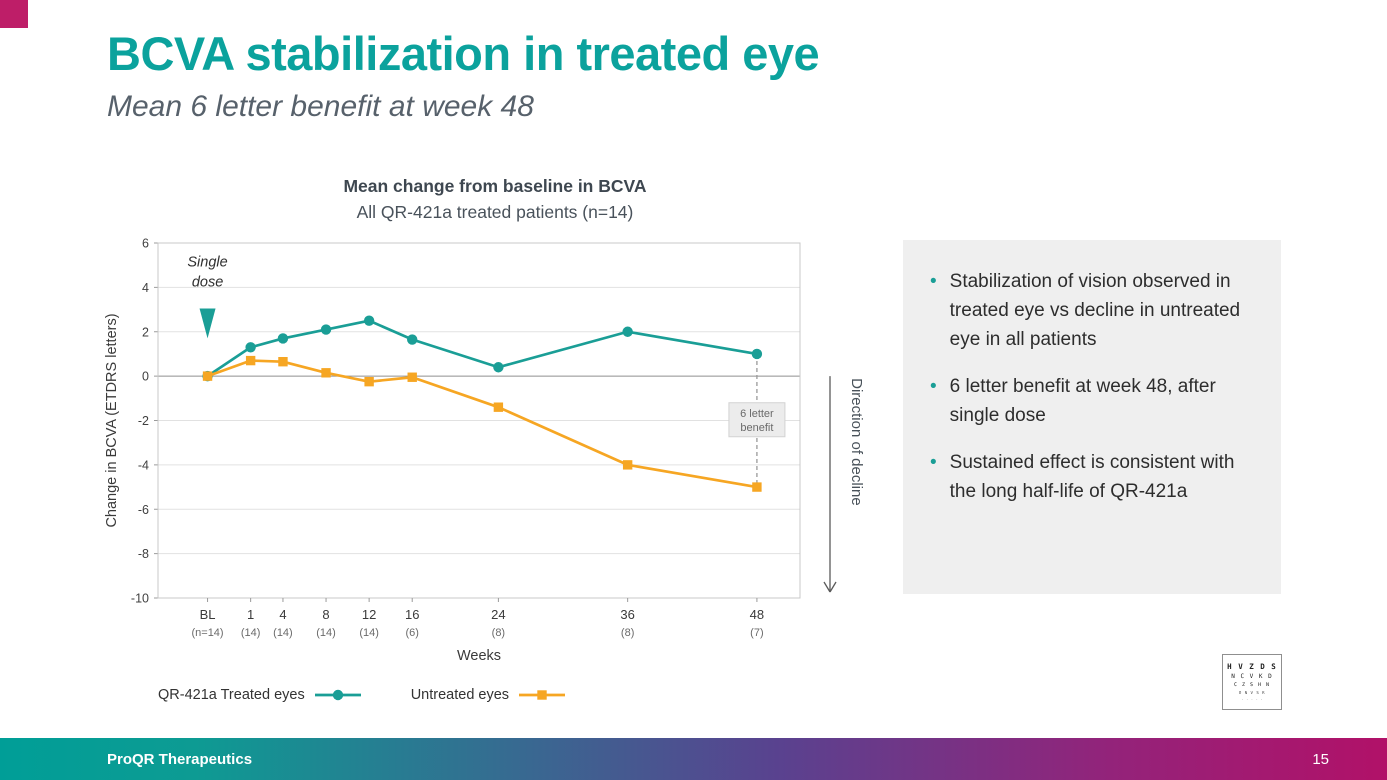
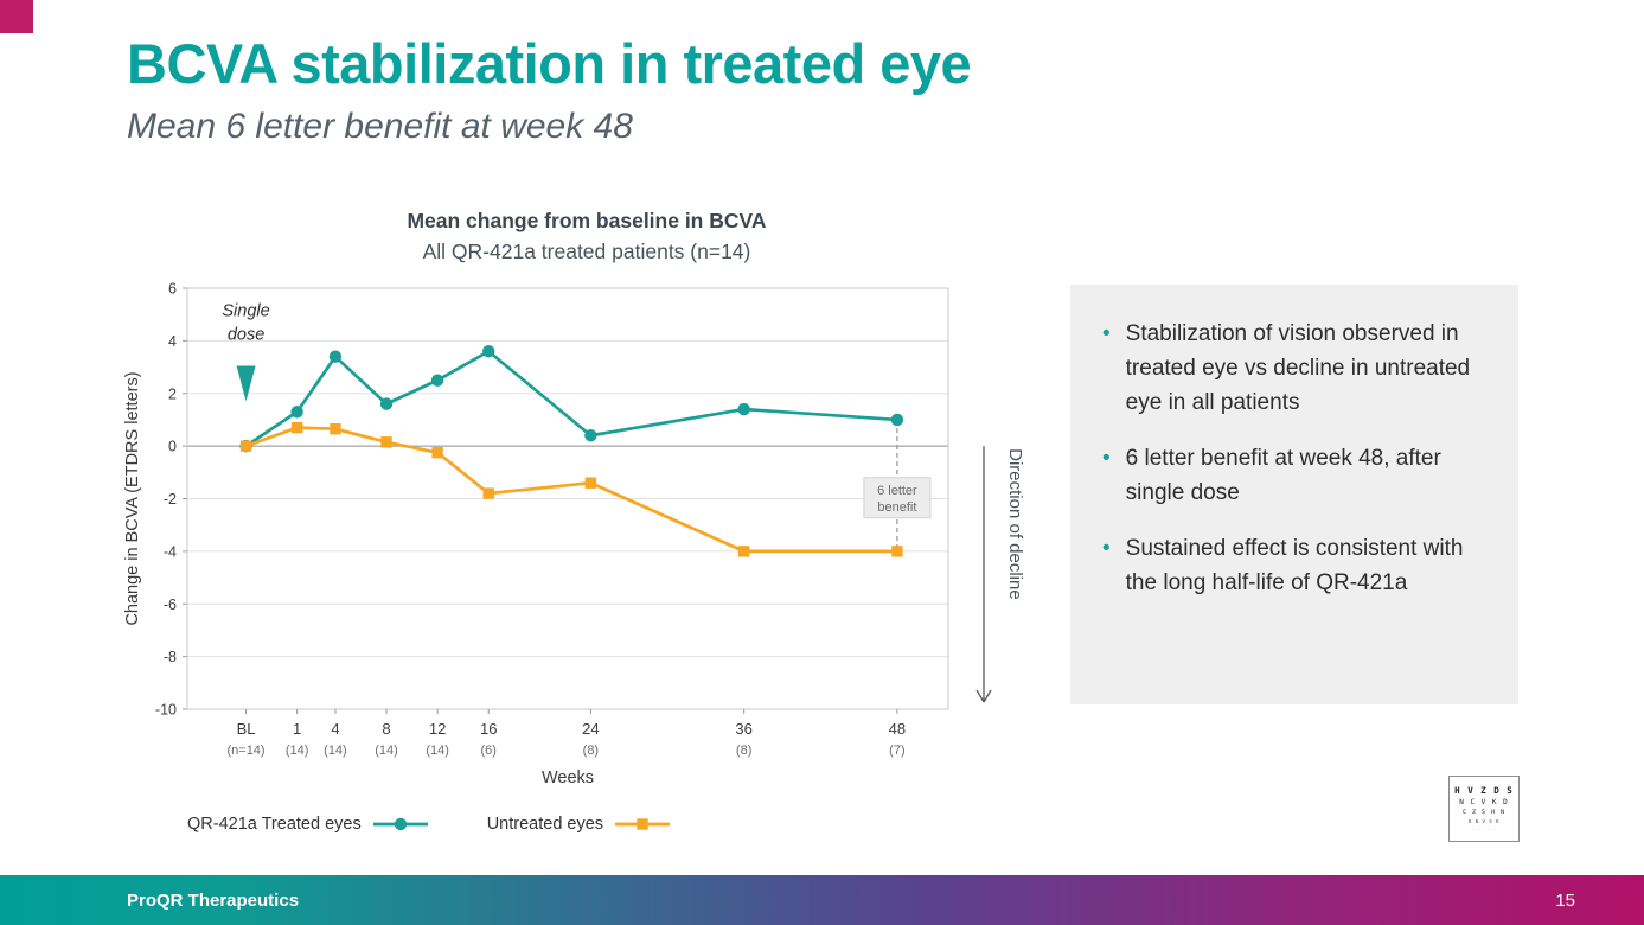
QR-421a Treated eyes/4: 1.7 -> 3.4
QR-421a Treated eyes/8: 2.1 -> 1.6
QR-421a Treated eyes/16: 1.6 -> 3.6
Untreated eyes/16: -0.1 -> -1.8
QR-421a Treated eyes/36: 2.0 -> 1.4
Untreated eyes/48: -5.0 -> -4.0
